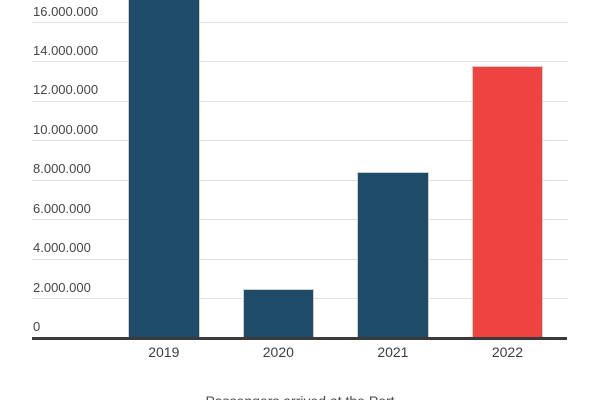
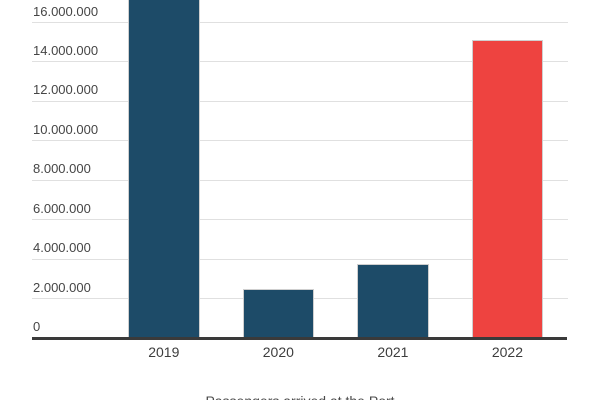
2021: 8400000 -> 3800000
2022: 13800000 -> 15100000
